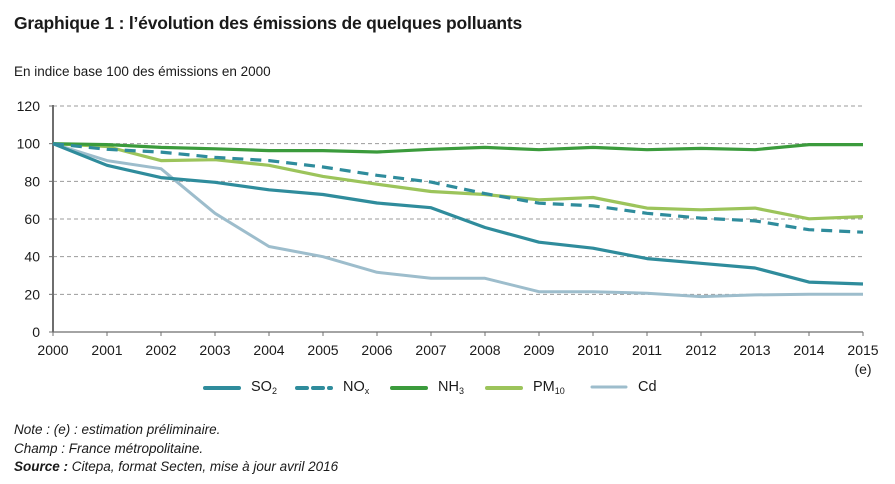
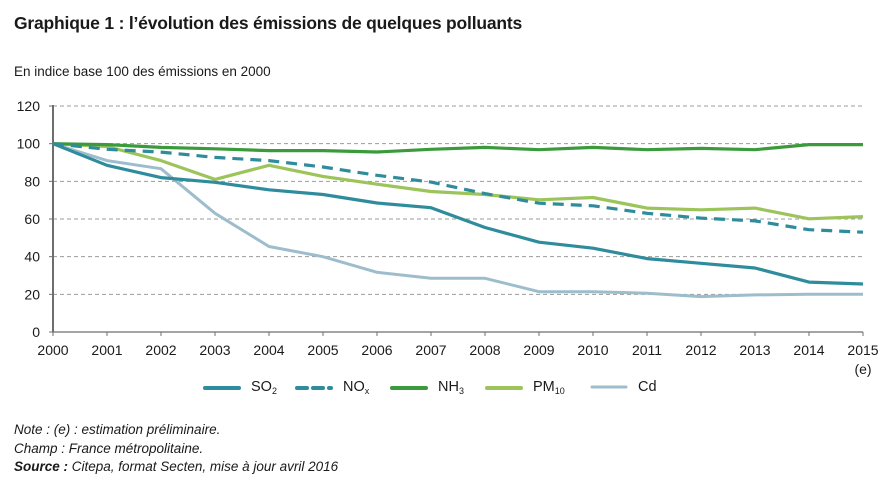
PM10/2003: 92 -> 81
